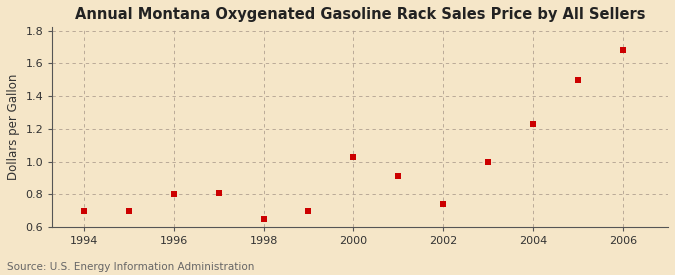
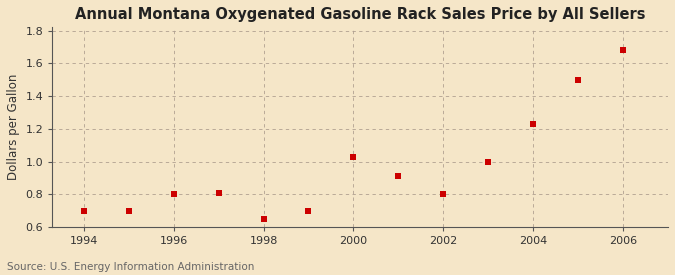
2002: 0.74 -> 0.80
